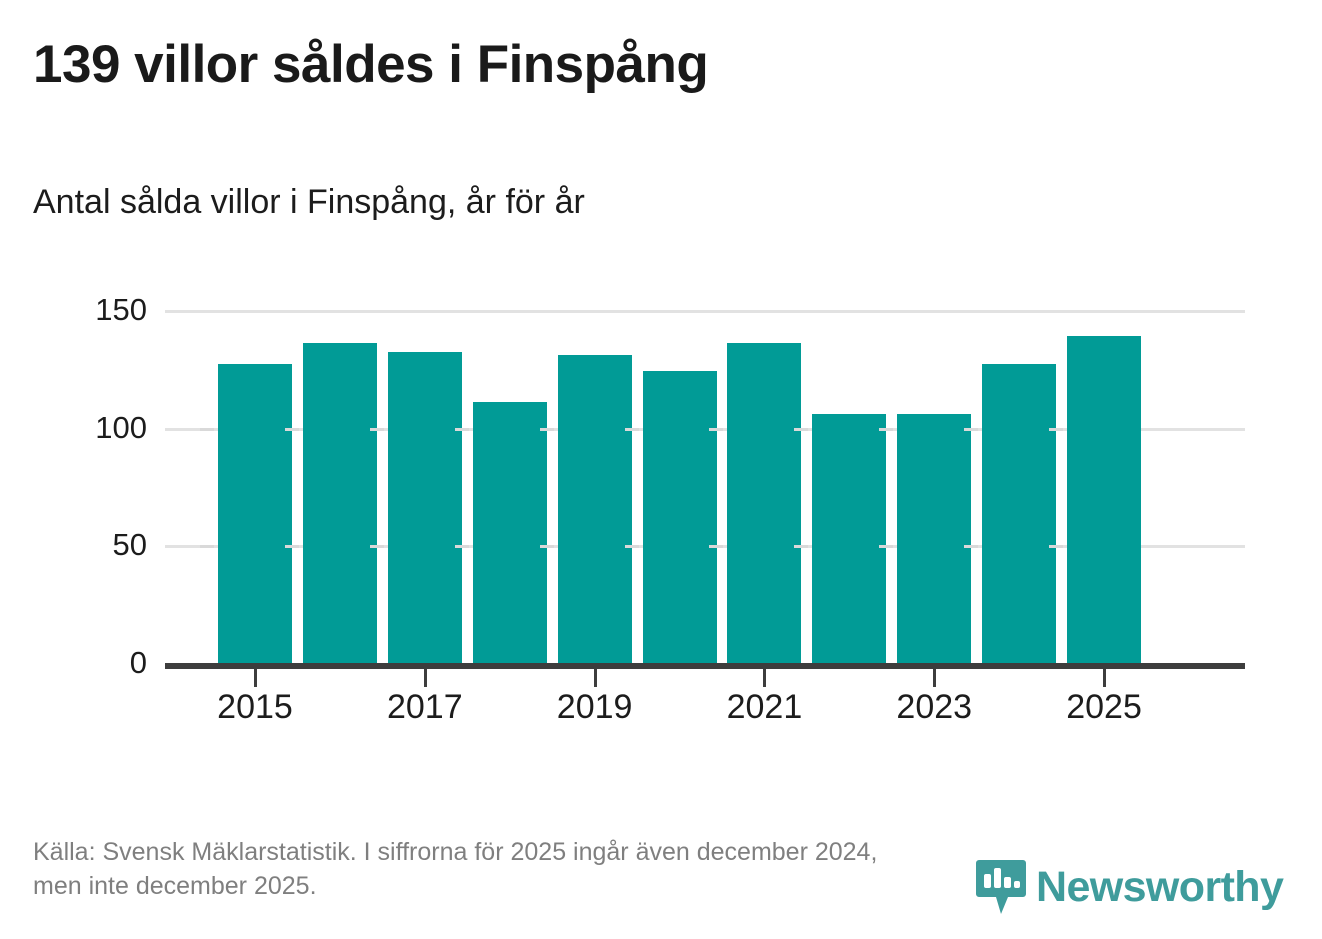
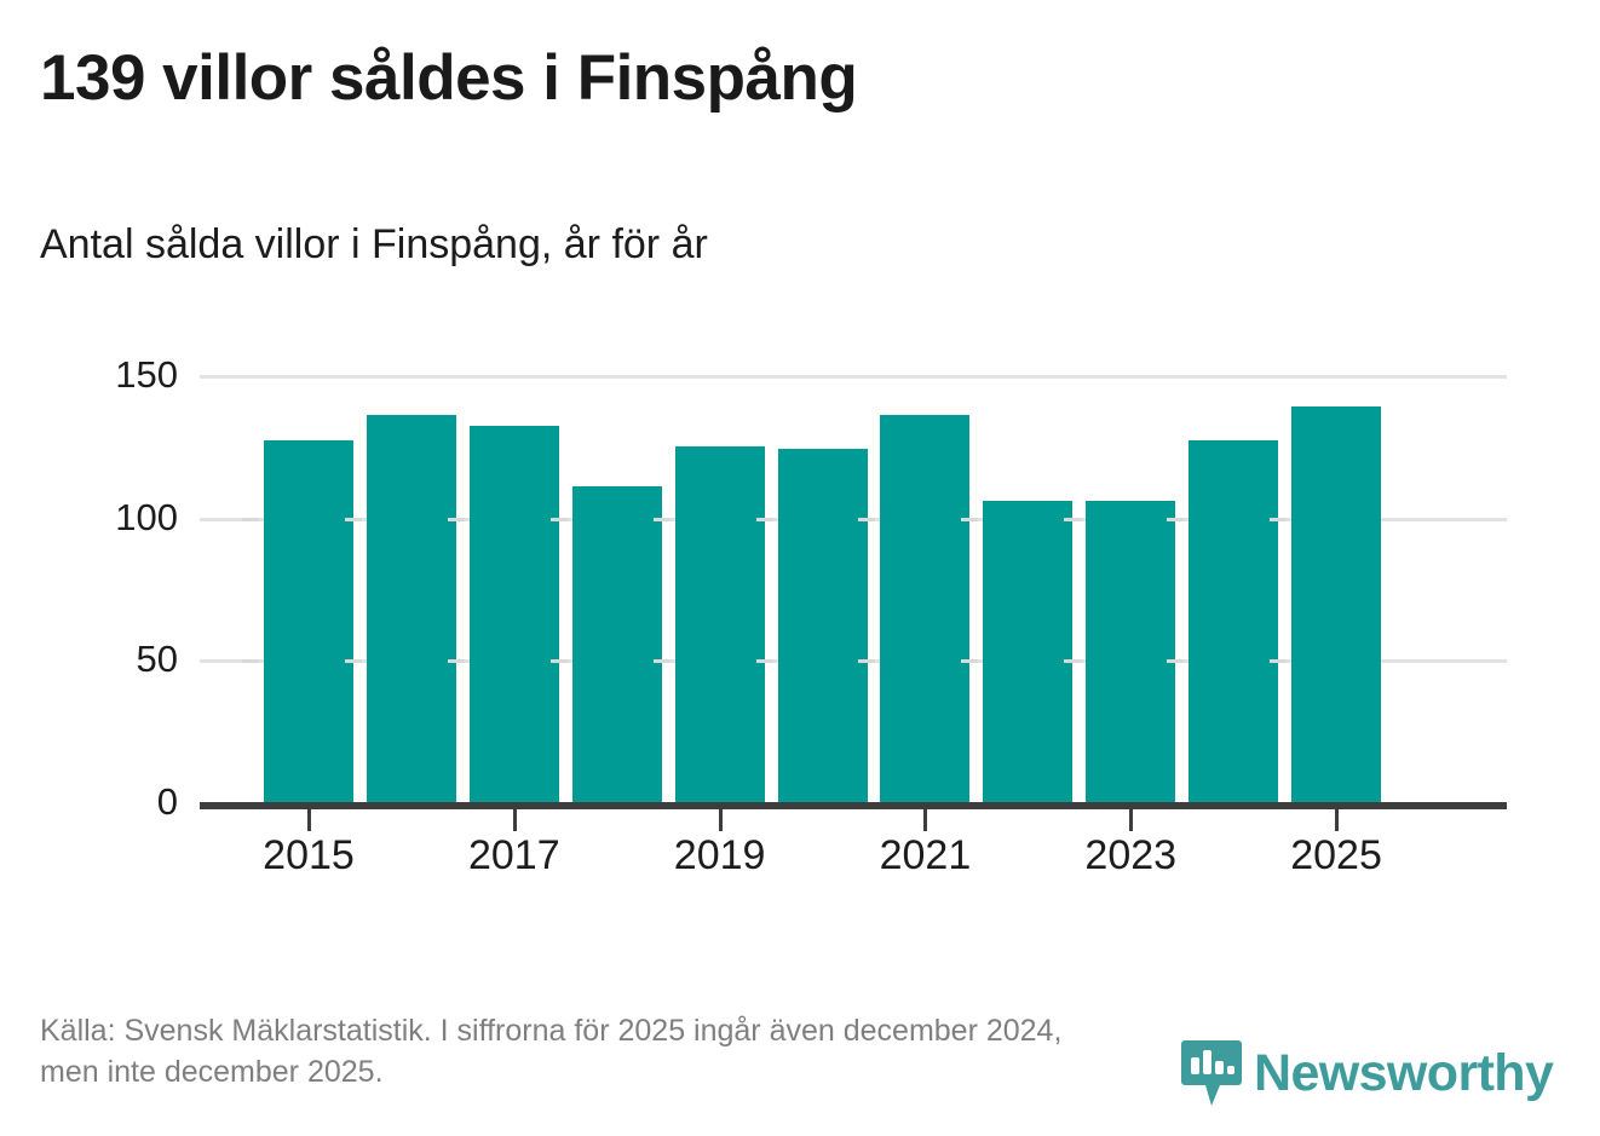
2019: 131 -> 125
